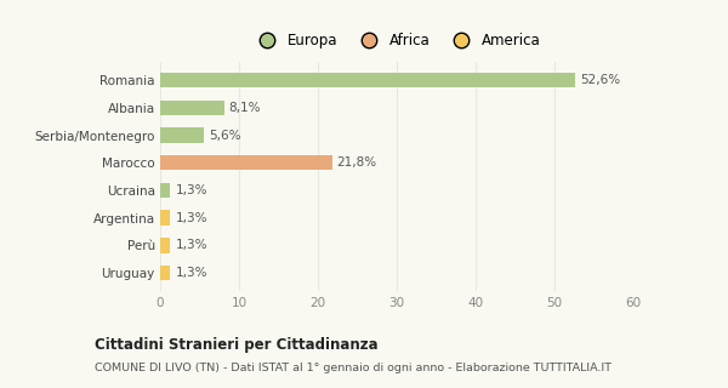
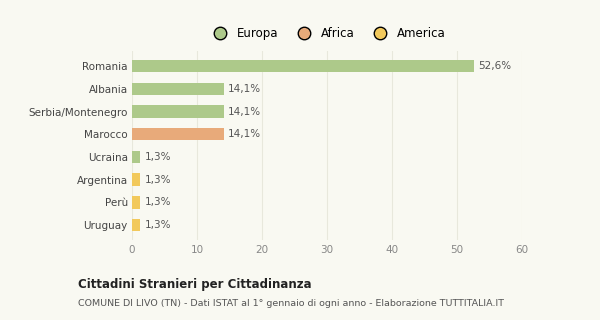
Albania: 8,1% -> 14,1%
Serbia/Montenegro: 5,6% -> 14,1%
Marocco: 21,8% -> 14,1%
